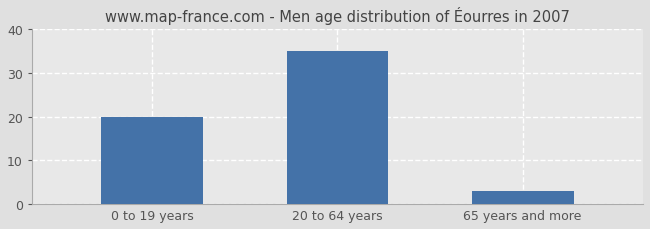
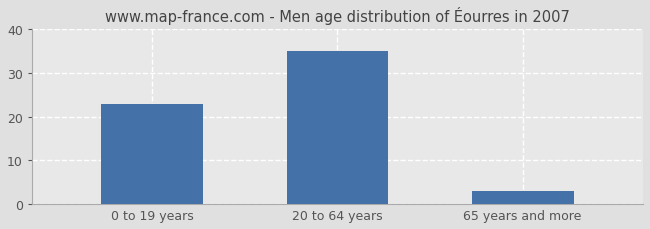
0 to 19 years: 20 -> 23
